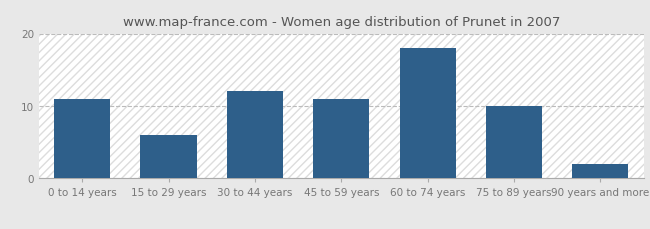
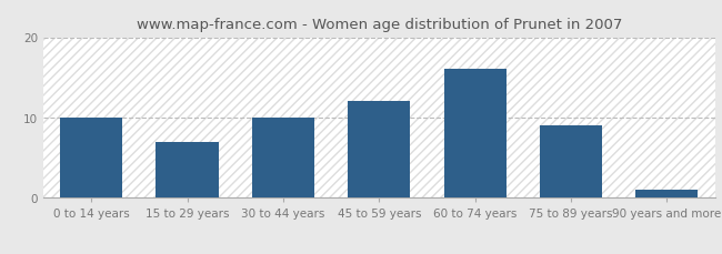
0 to 14 years: 11 -> 10
15 to 29 years: 6 -> 7
30 to 44 years: 12 -> 10
45 to 59 years: 11 -> 12
60 to 74 years: 18 -> 16
75 to 89 years: 10 -> 9
90 years and more: 2 -> 1
